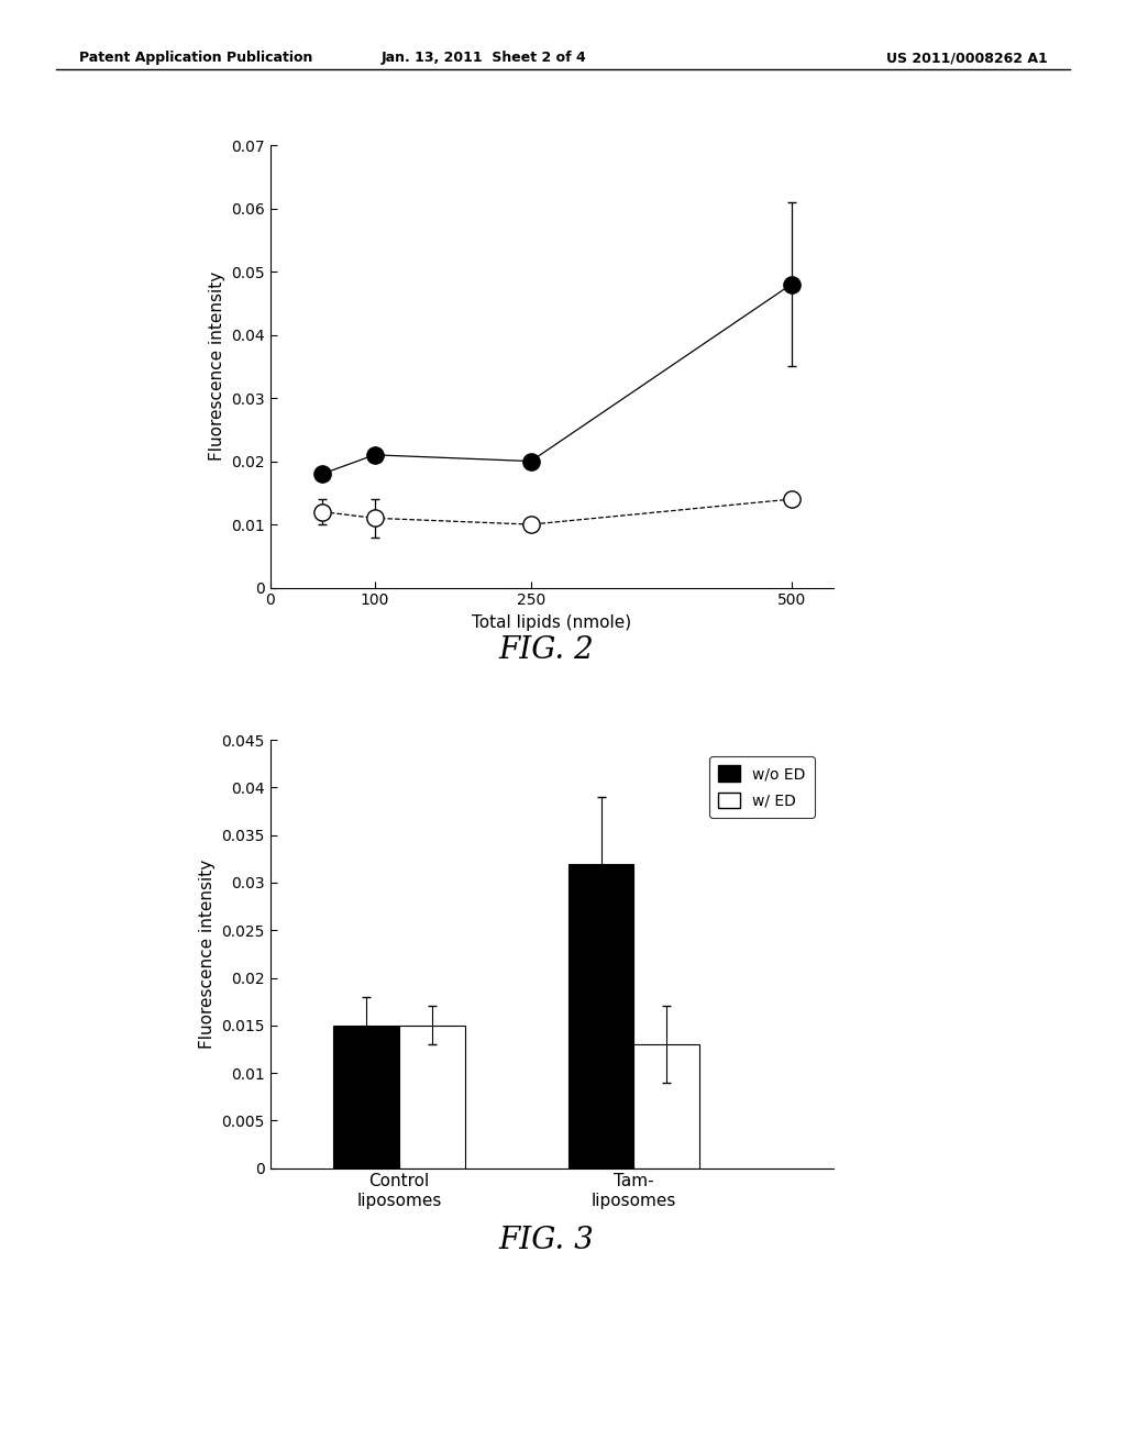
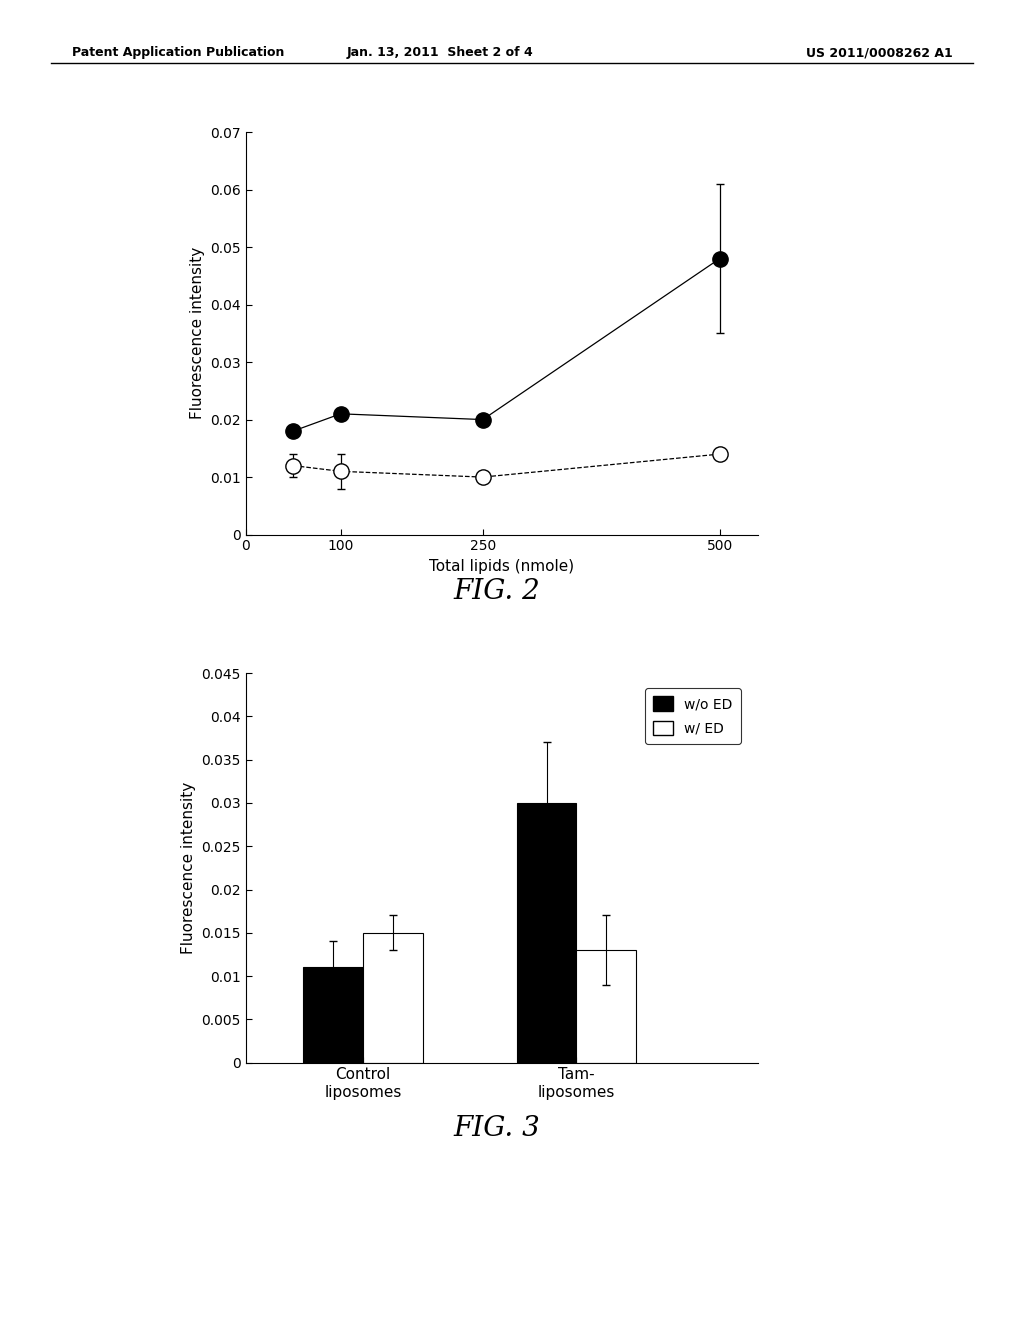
w/o ED/Control liposomes: 0.015 -> 0.011
w/o ED/Tam- liposomes: 0.032 -> 0.030
